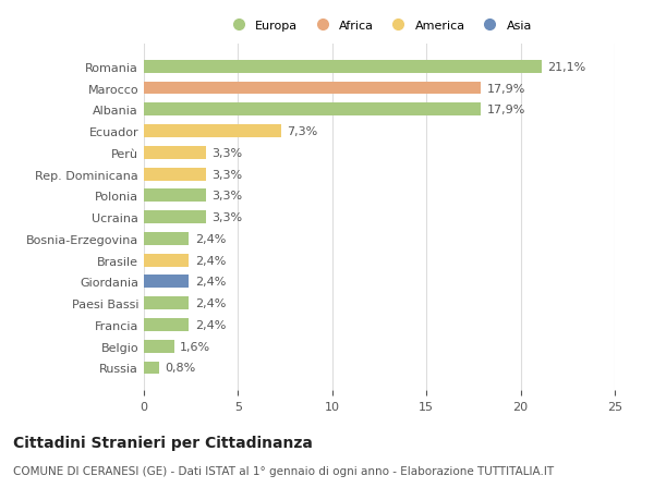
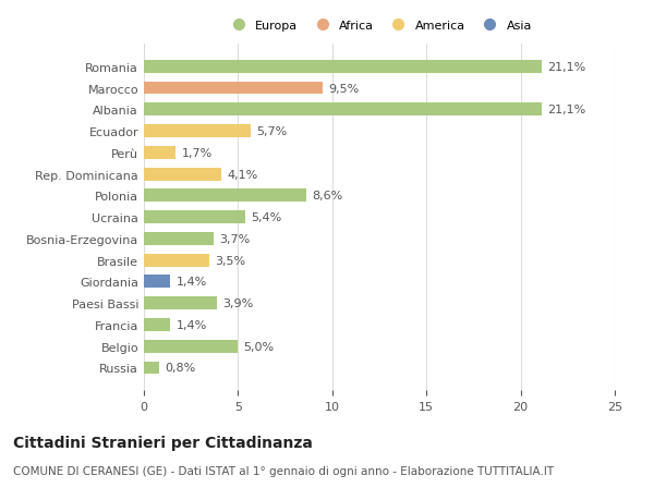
Marocco: 17,9% -> 9,5%
Albania: 17,9% -> 21,1%
Ecuador: 7,3% -> 5,7%
Perù: 3,3% -> 1,7%
Rep. Dominicana: 3,3% -> 4,1%
Polonia: 3,3% -> 8,6%
Ucraina: 3,3% -> 5,4%
Bosnia-Erzegovina: 2,4% -> 3,7%
Brasile: 2,4% -> 3,5%
Giordania: 2,4% -> 1,4%
Paesi Bassi: 2,4% -> 3,9%
Francia: 2,4% -> 1,4%
Belgio: 1,6% -> 5,0%
